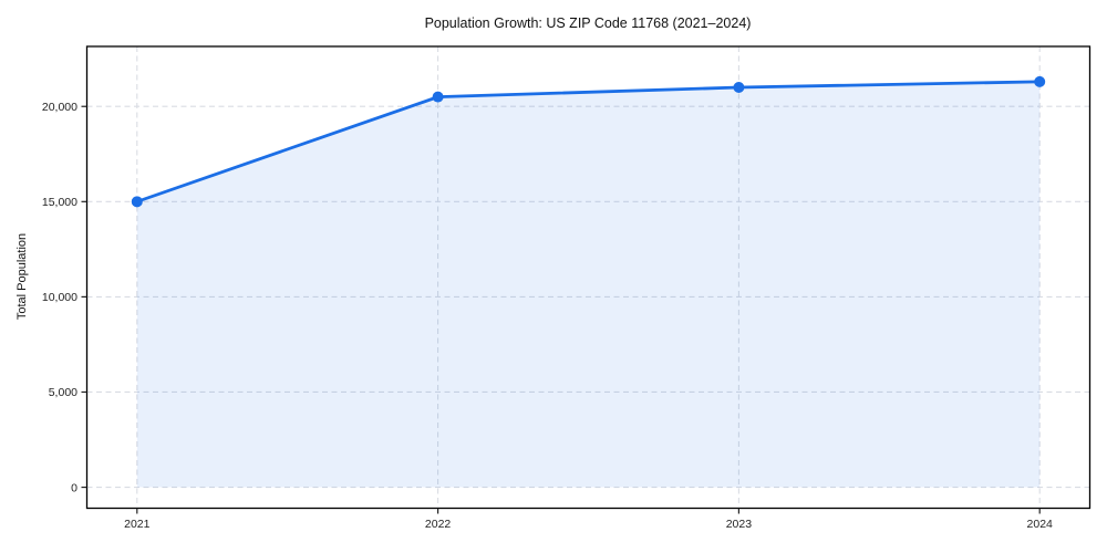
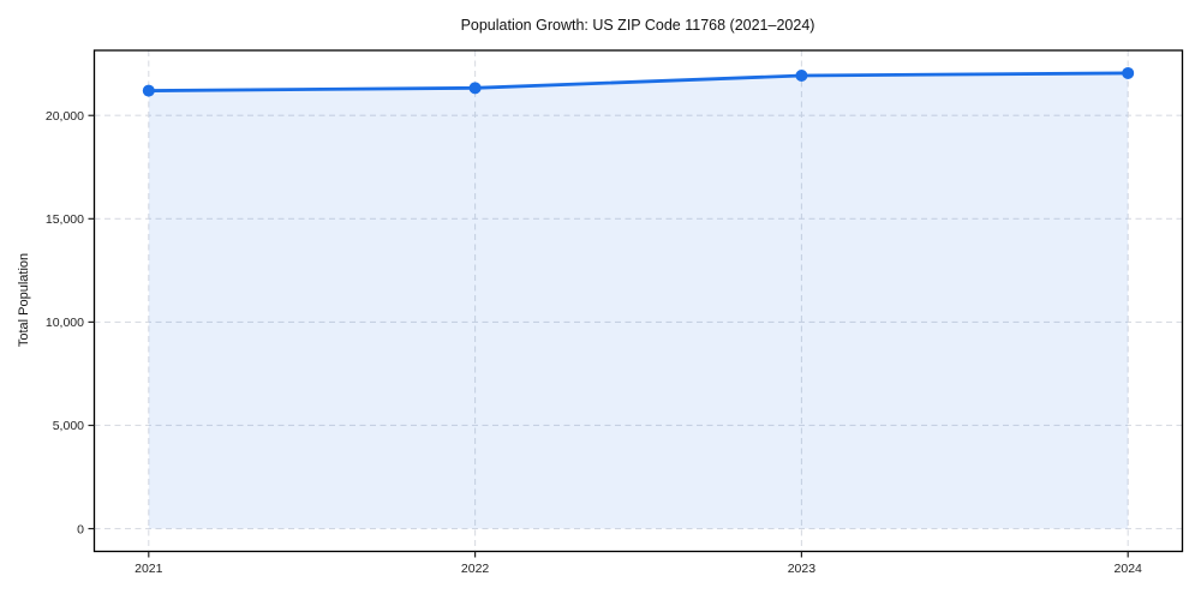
2021: 15000 -> 21200
2022: 20500 -> 21300
2023: 21000 -> 21900
2024: 21300 -> 22000
